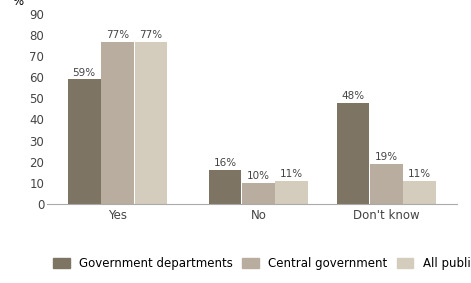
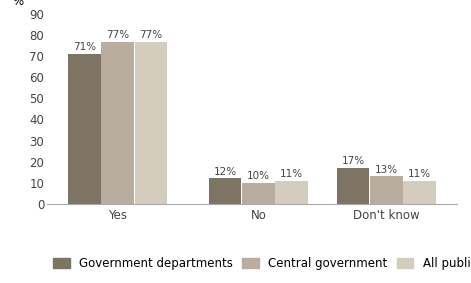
Government departments/Yes: 59% -> 71%
Government departments/No: 16% -> 12%
Government departments/Don't know: 48% -> 17%
Central government/Don't know: 19% -> 13%
